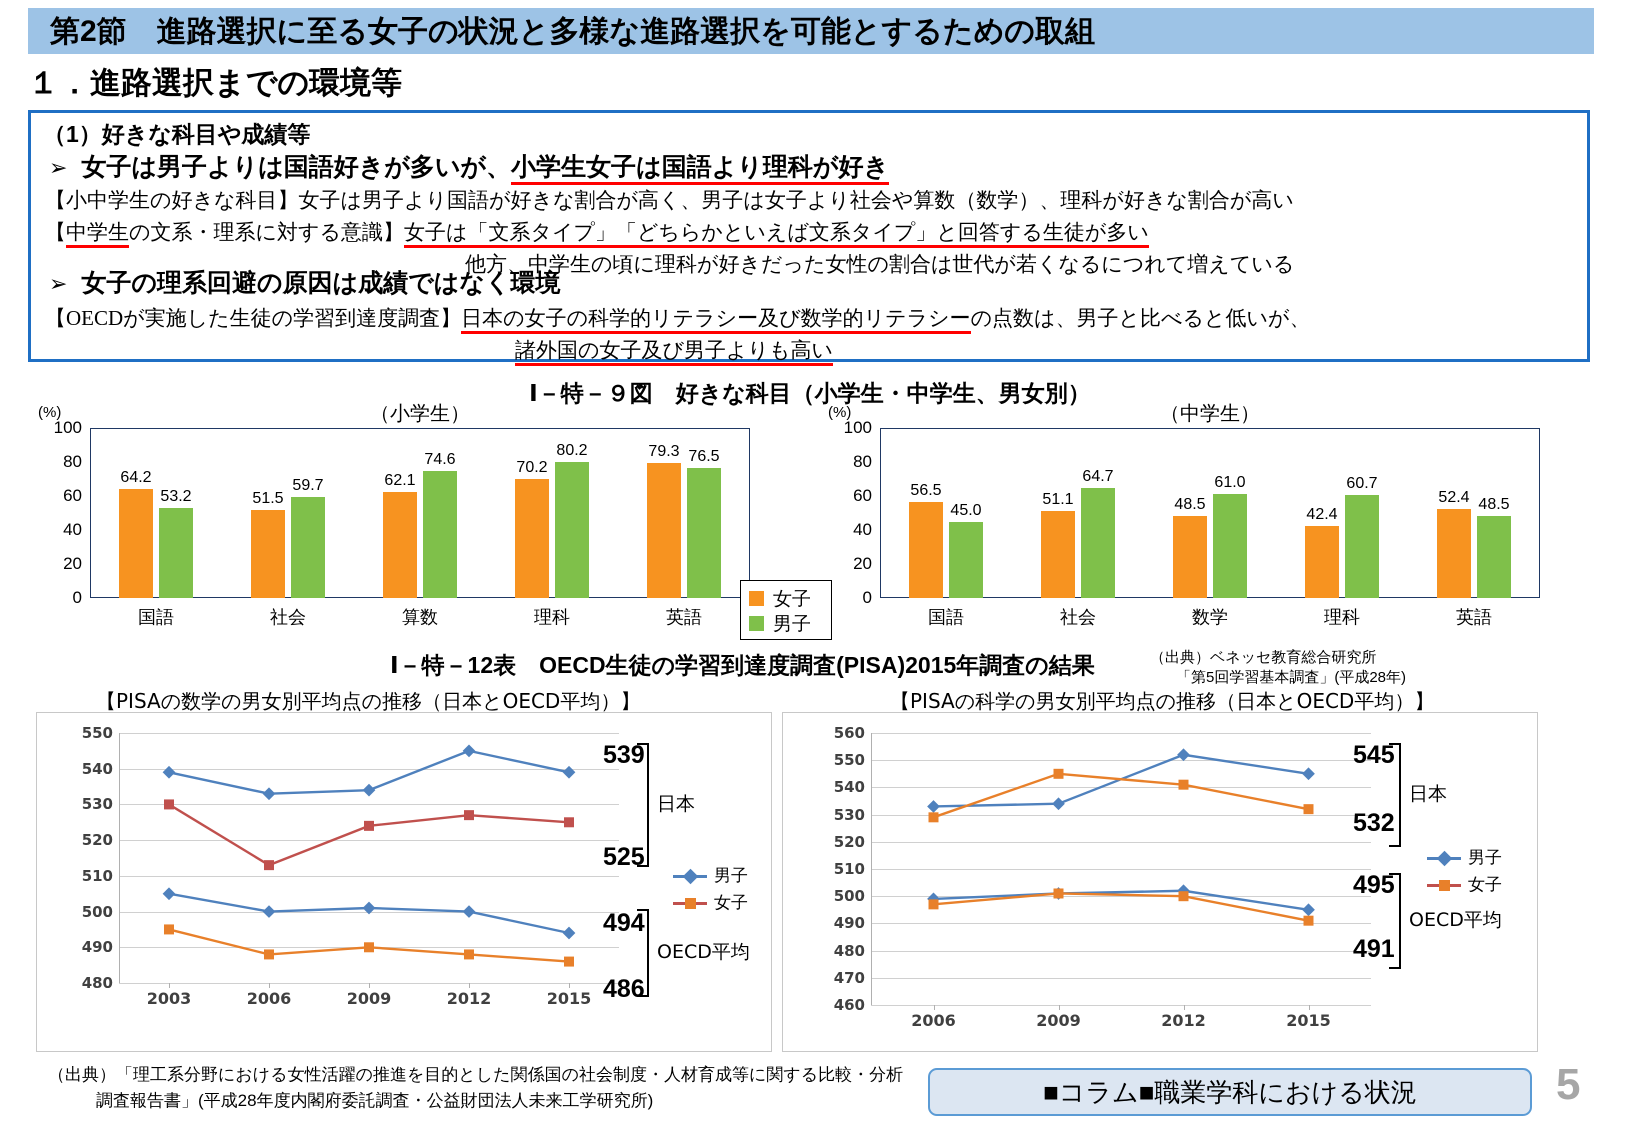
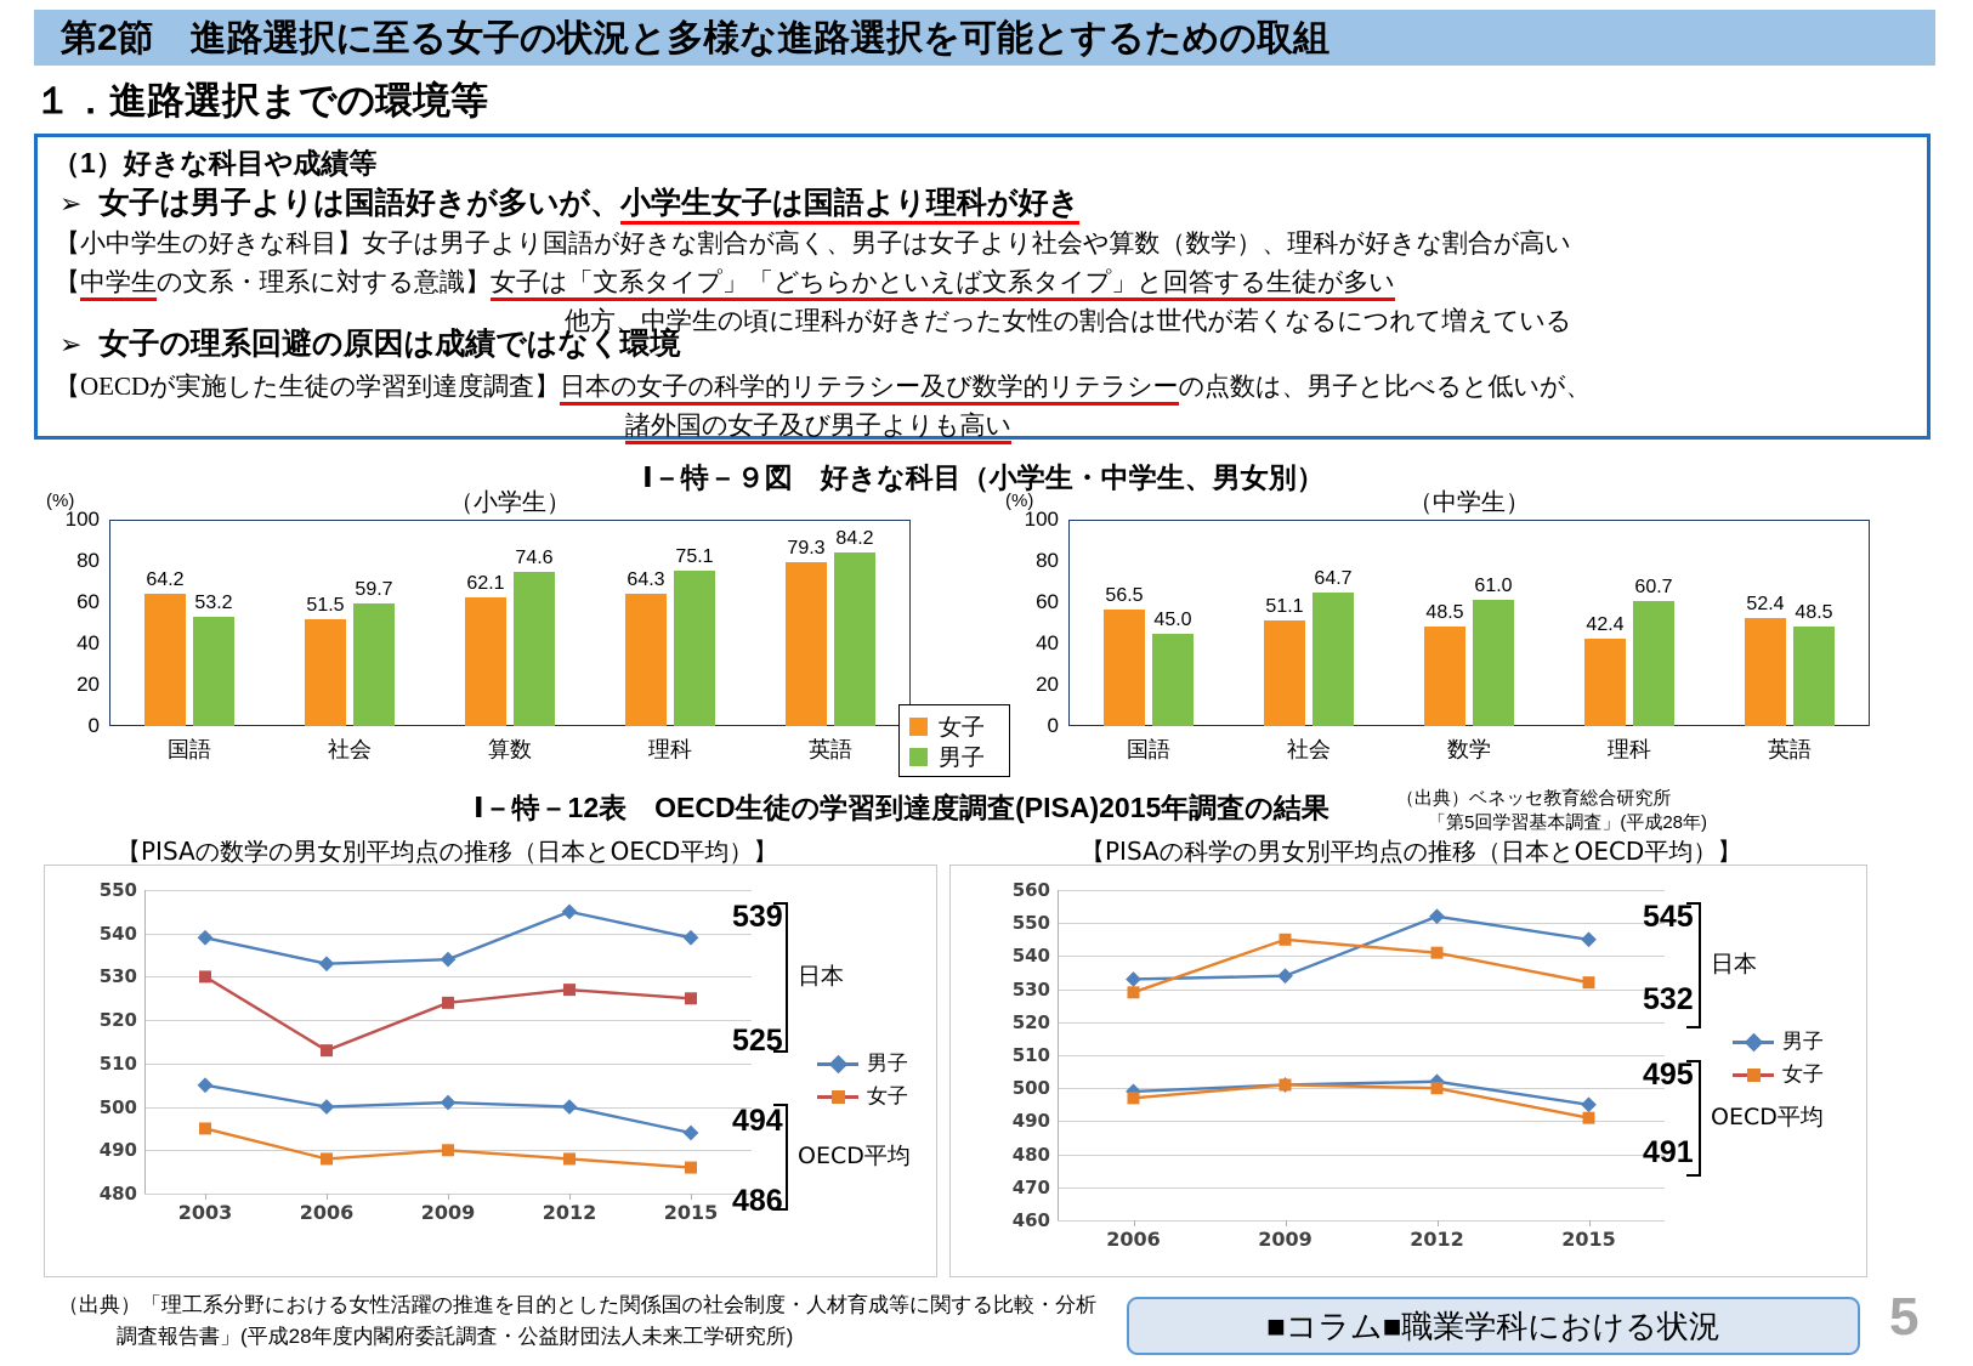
（小学生）/女子/理科: 70.2 -> 64.3
（小学生）/男子/理科: 80.2 -> 75.1
（小学生）/男子/英語: 76.5 -> 84.2
